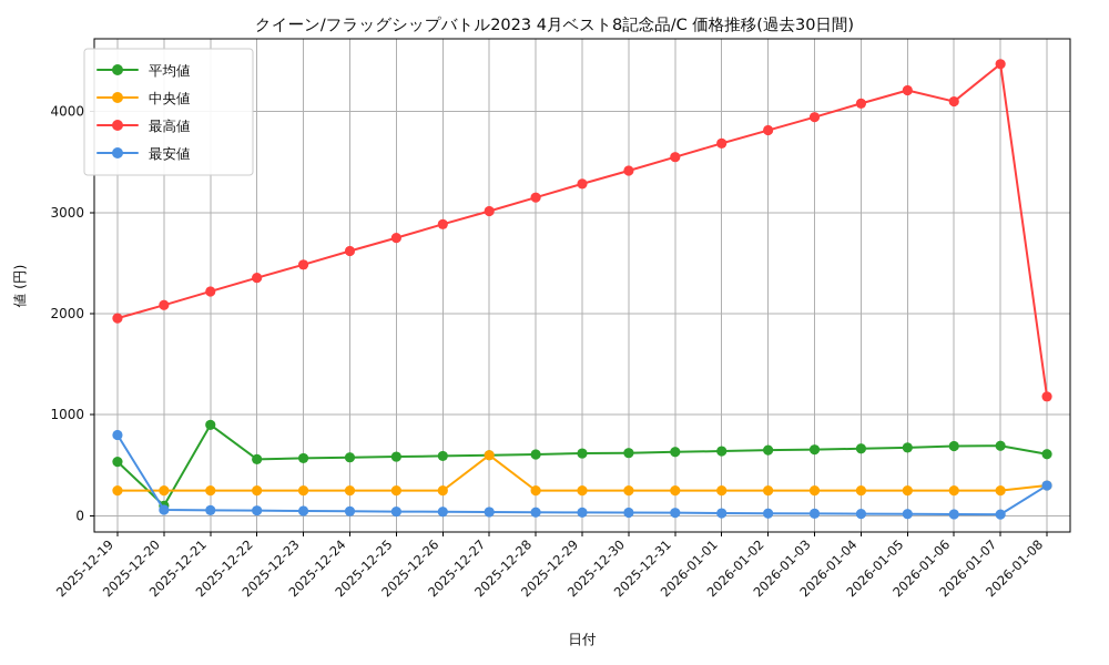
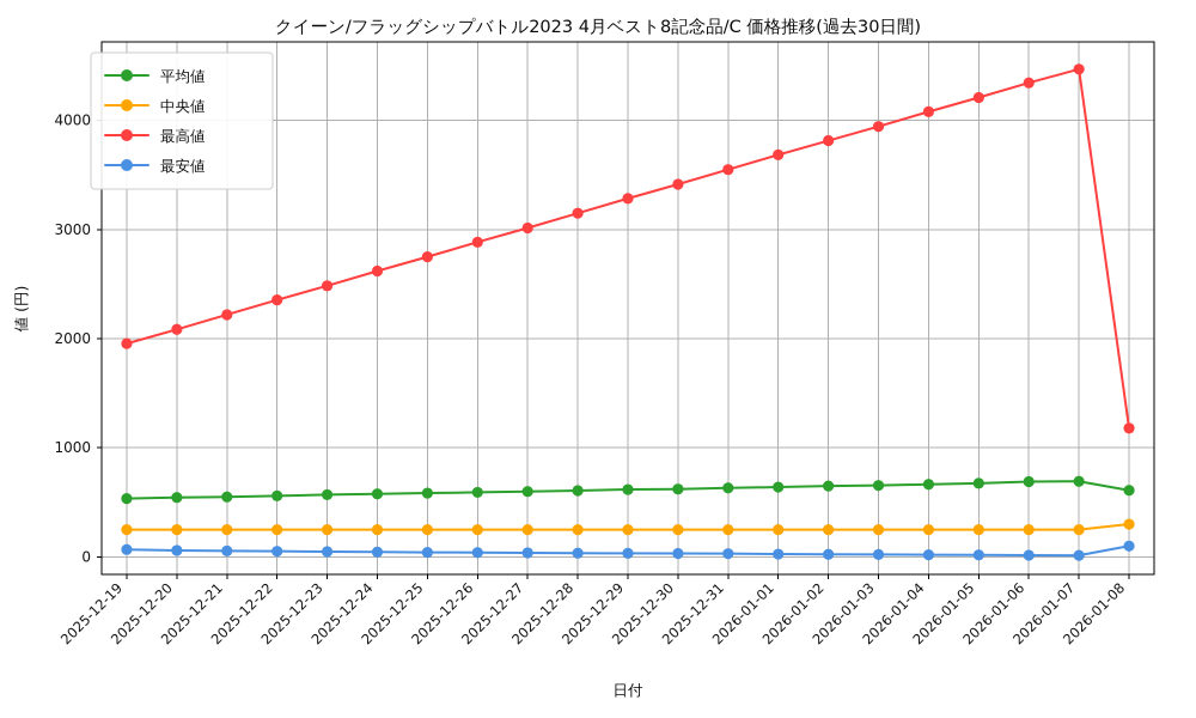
最安値/2025-12-19: 800 -> 100
平均値/2025-12-20: 100 -> 500
平均値/2025-12-21: 900 -> 600
中央値/2025-12-27: 600 -> 200
最高値/2026-01-06: 4100 -> 4300
最安値/2026-01-08: 300 -> 100
